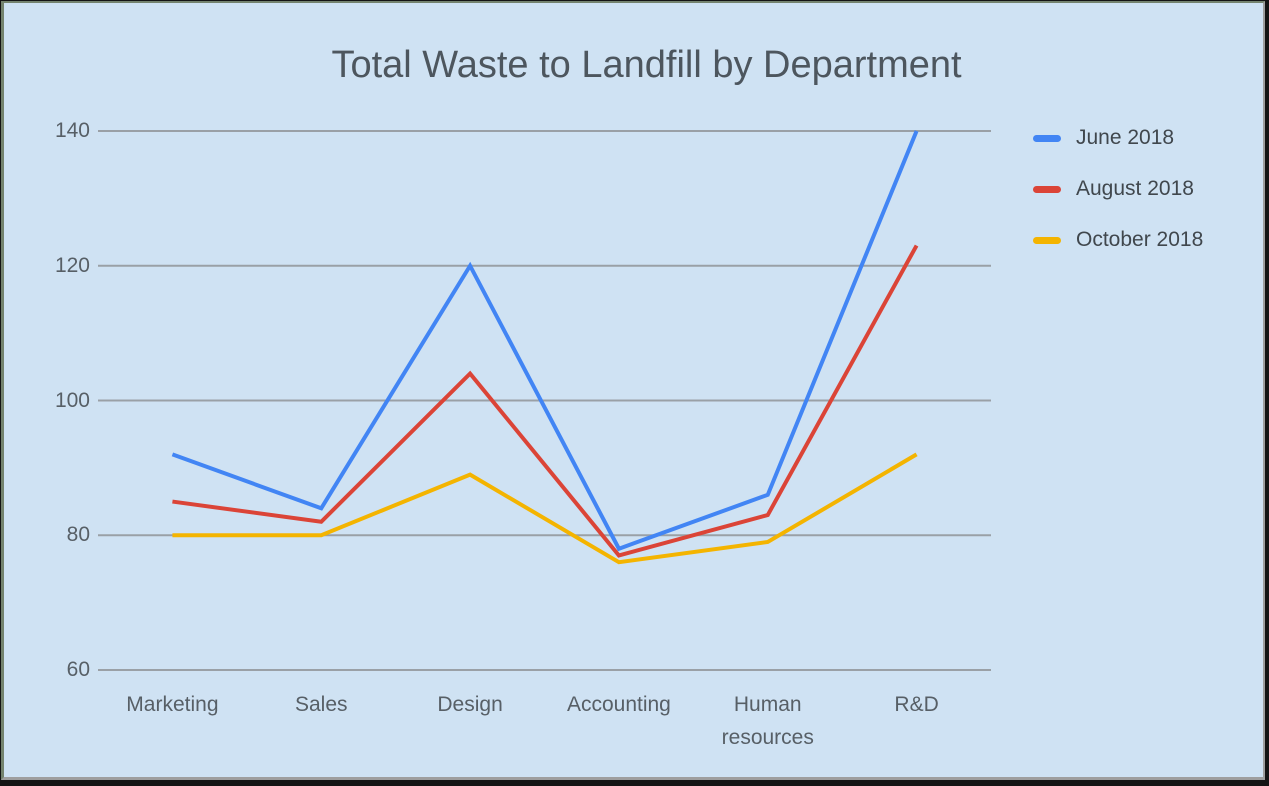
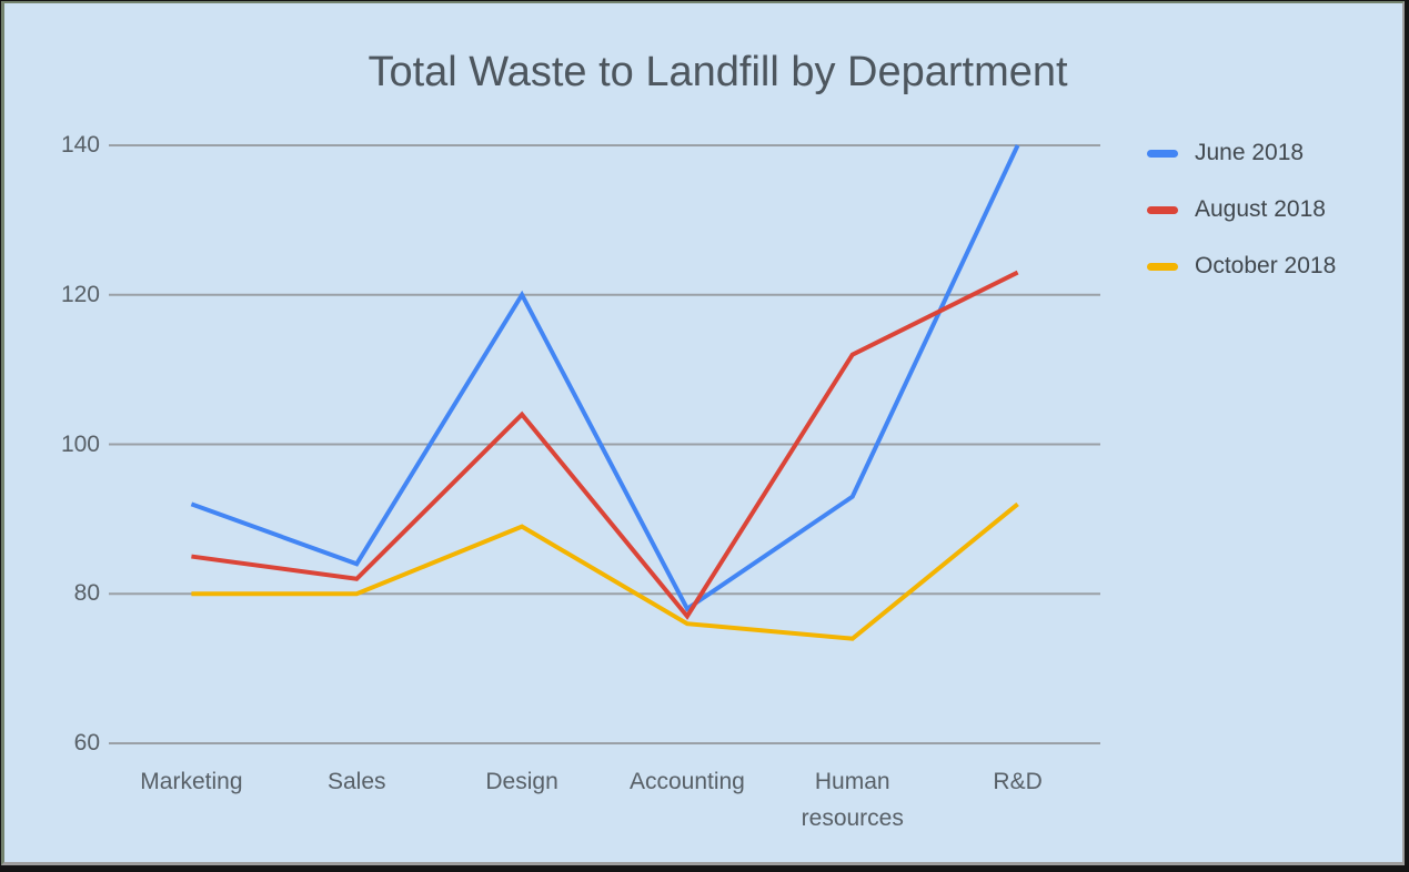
June 2018/Human resources: 86 -> 93
August 2018/Human resources: 83 -> 112
October 2018/Human resources: 79 -> 74
